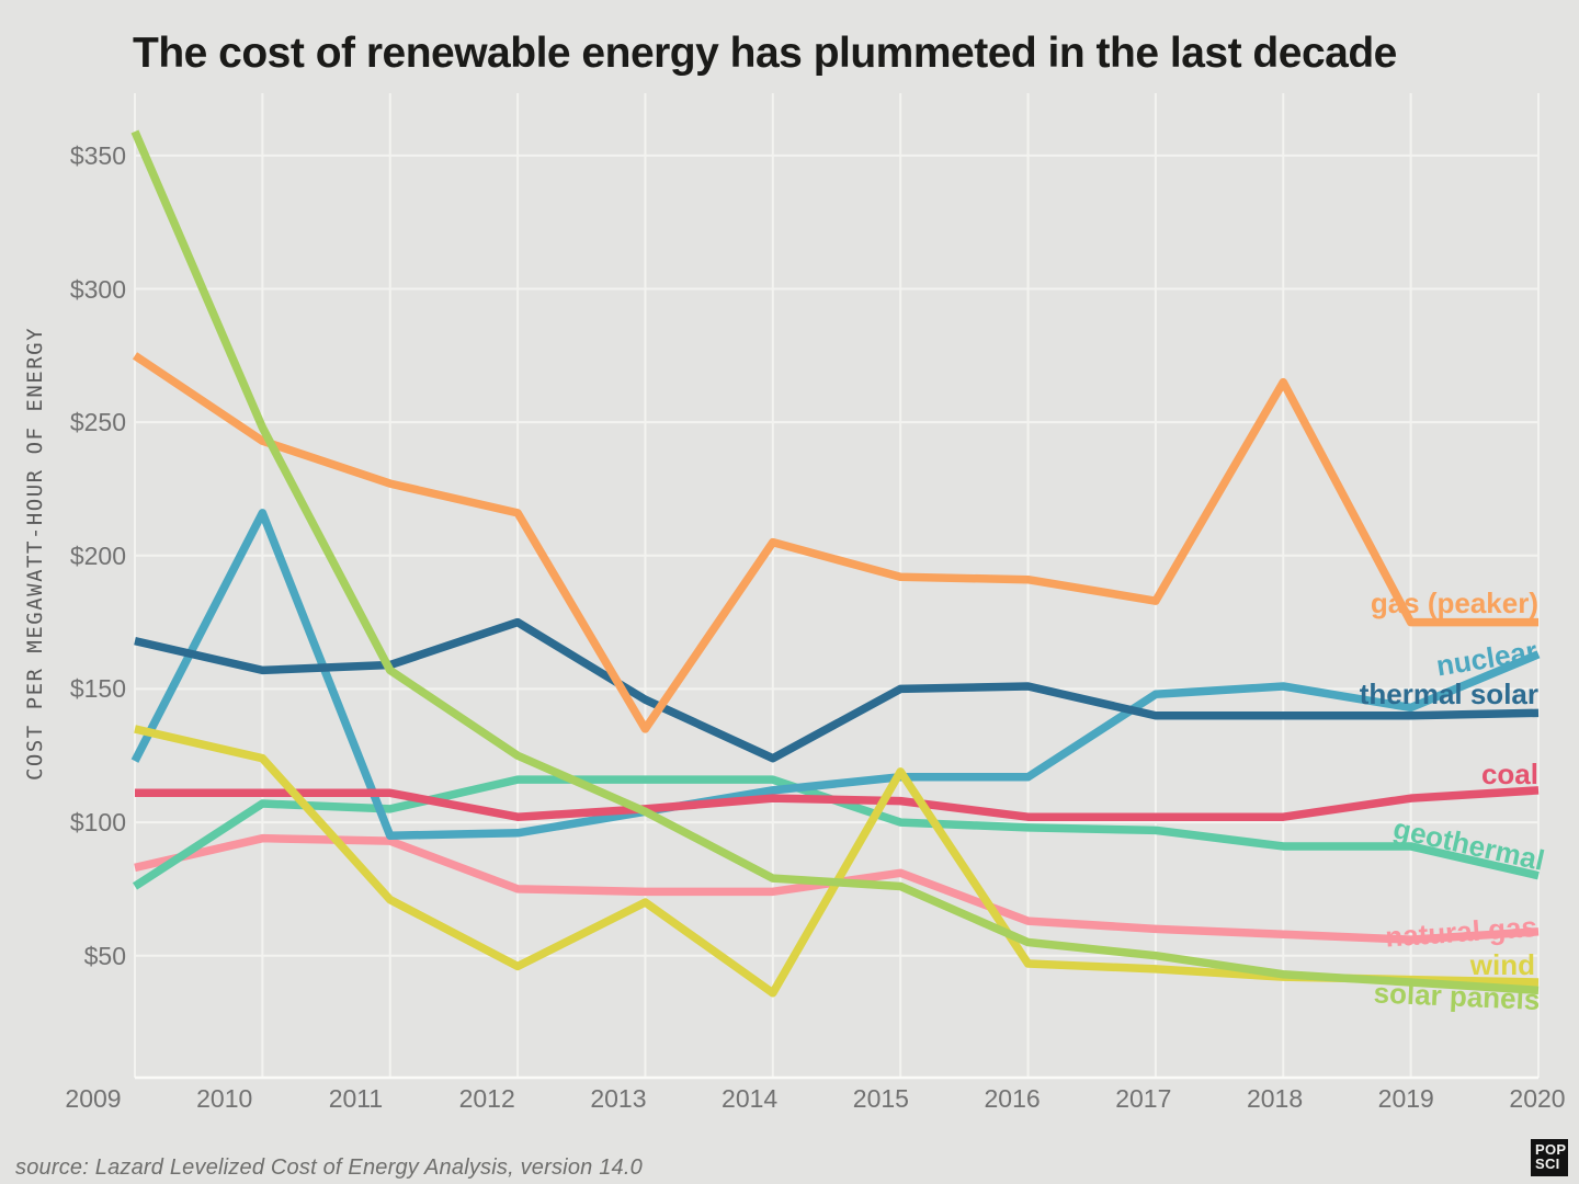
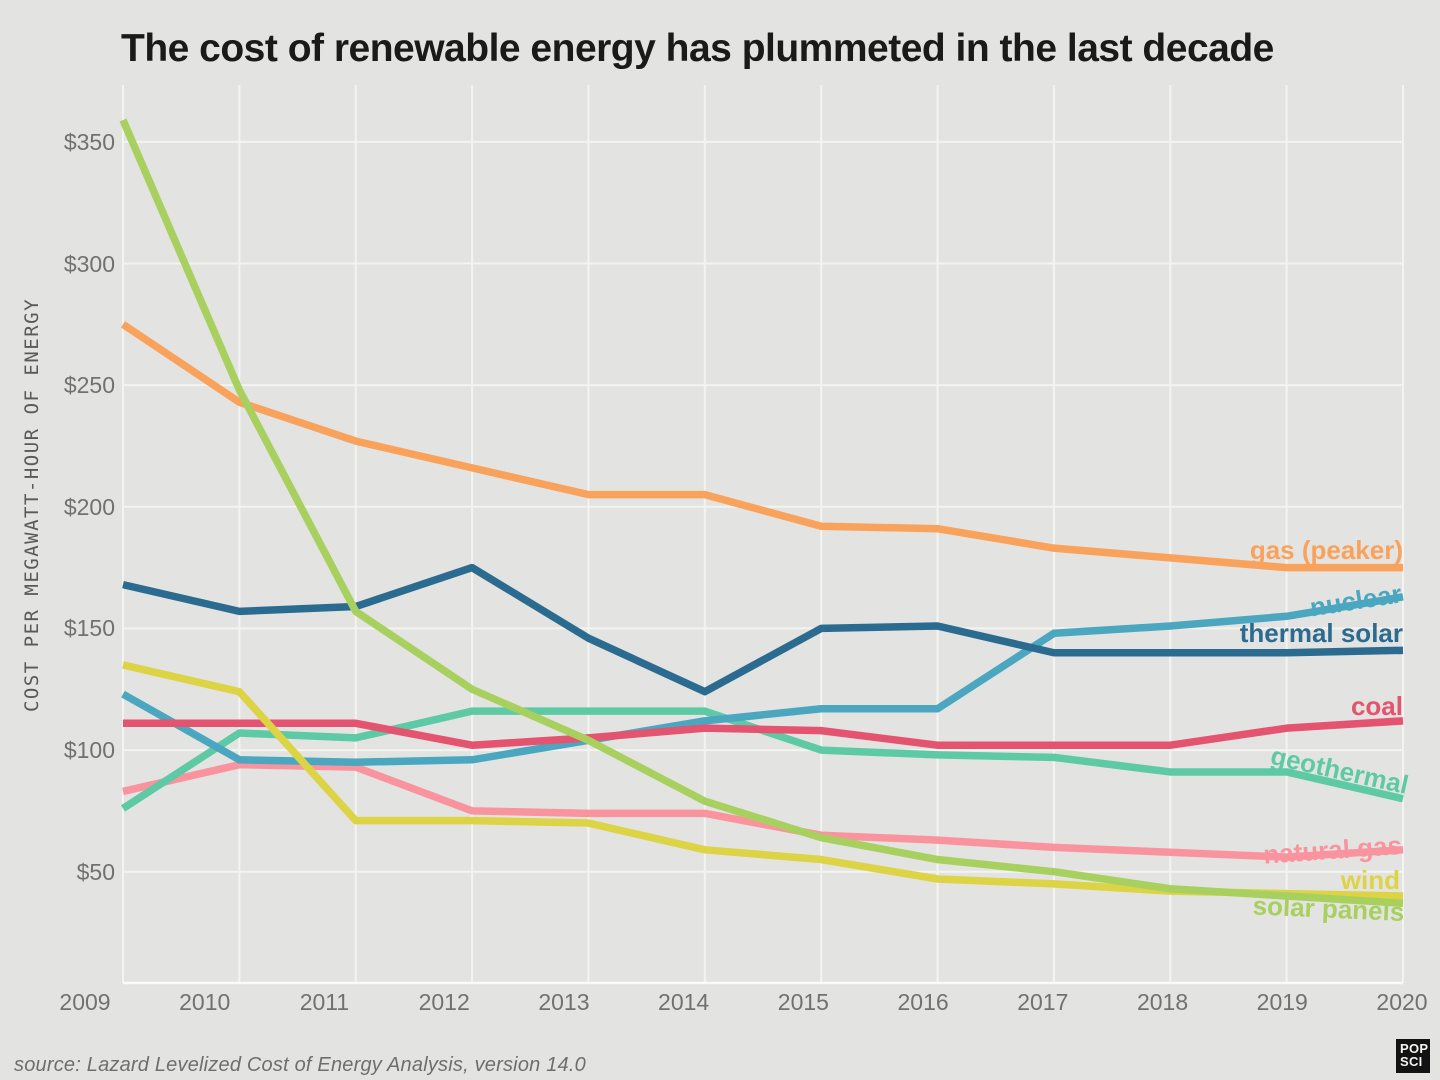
nuclear/2010: $216 -> $96
wind/2012: $46 -> $71
gas (peaker)/2013: $135 -> $205
wind/2014: $36 -> $59
natural gas/2015: $81 -> $65
wind/2015: $119 -> $55
solar panels/2015: $76 -> $64
gas (peaker)/2018: $265 -> $179
nuclear/2019: $143 -> $155
